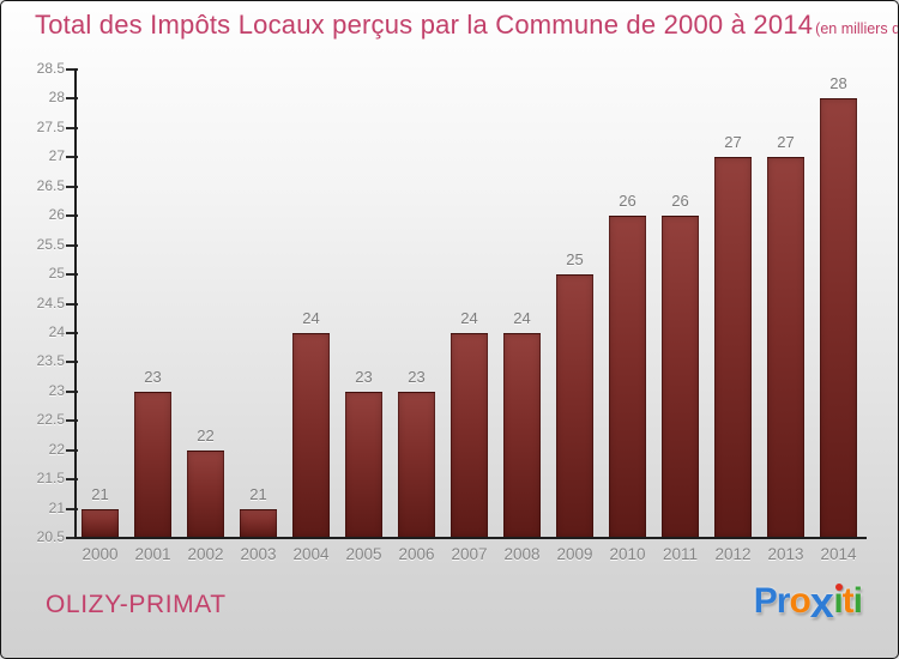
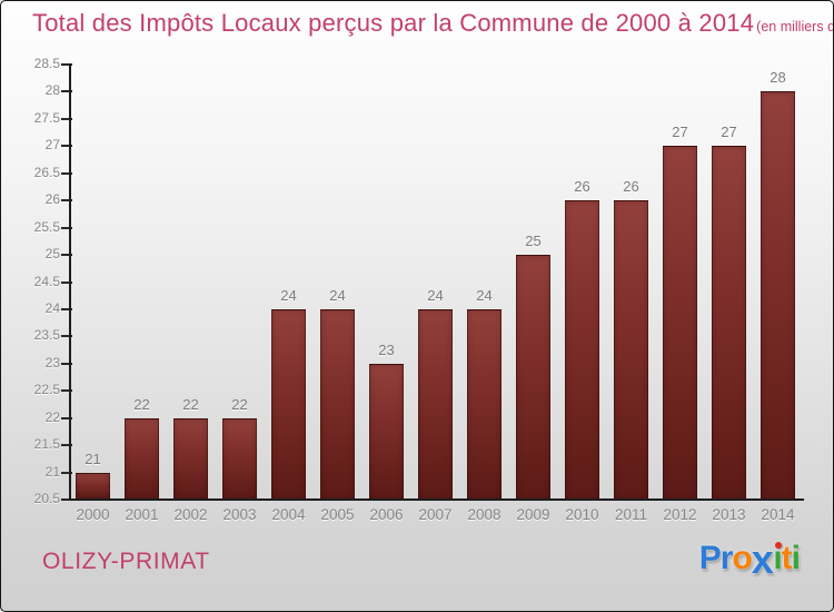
2001: 23 -> 22
2003: 21 -> 22
2005: 23 -> 24
